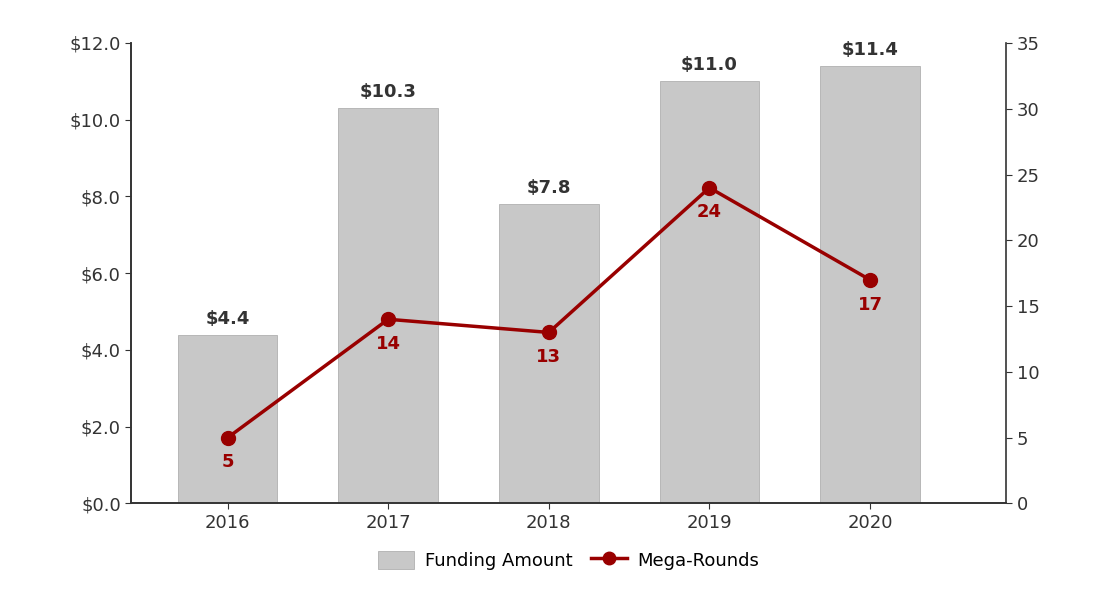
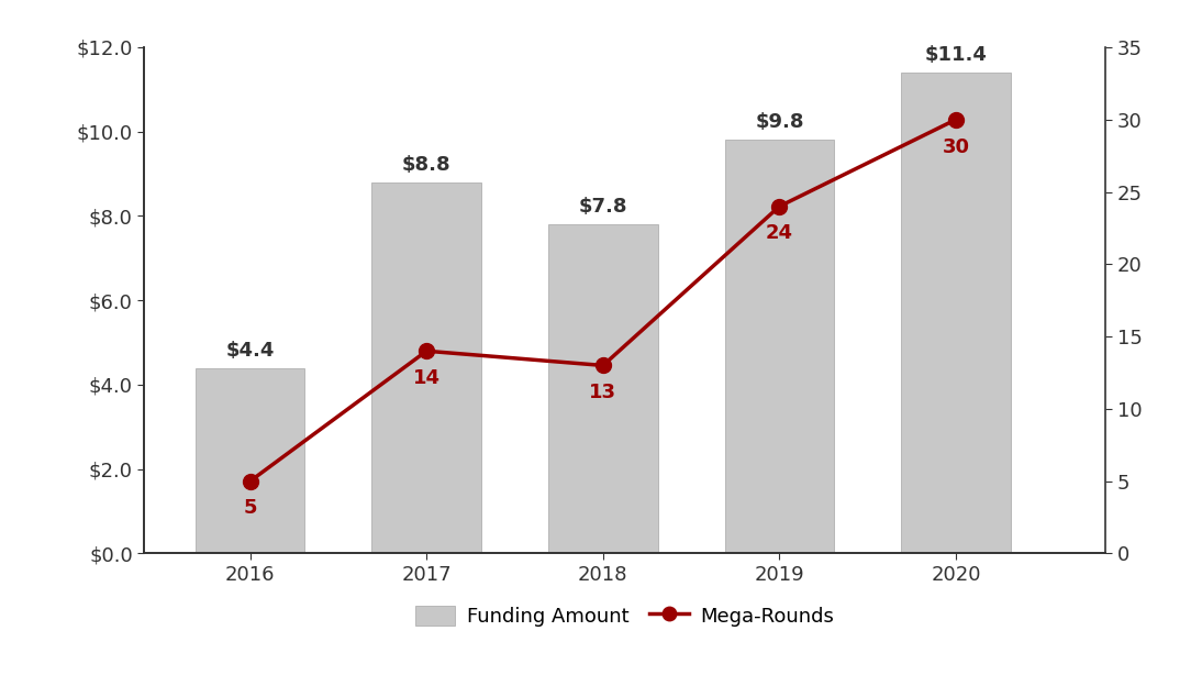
Funding Amount/2017: $10.3 -> $8.8
Funding Amount/2019: $11.0 -> $9.8
Mega-Rounds/2020: 17 -> 30
